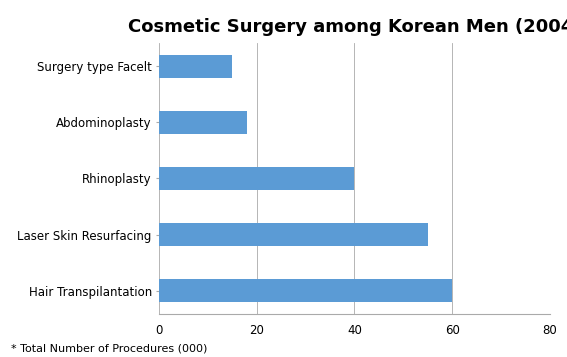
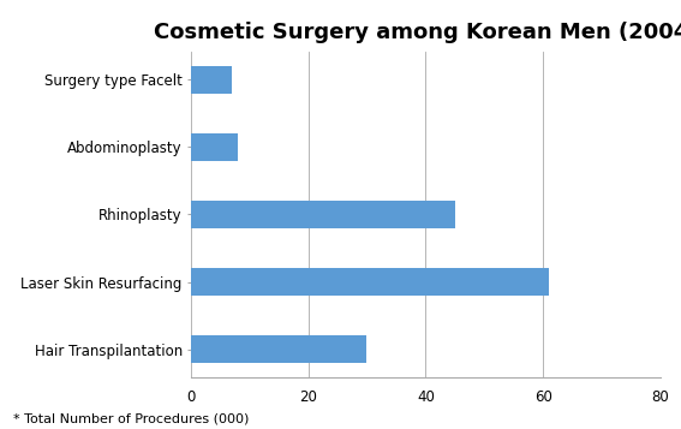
Surgery type Facelt: 15 -> 7
Abdominoplasty: 18 -> 8
Rhinoplasty: 40 -> 45
Laser Skin Resurfacing: 55 -> 61
Hair Transpilantation: 60 -> 30
